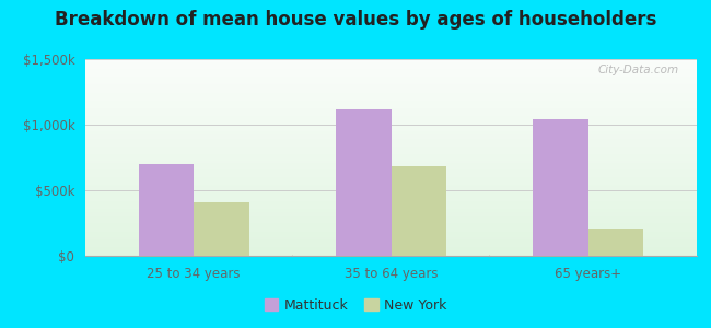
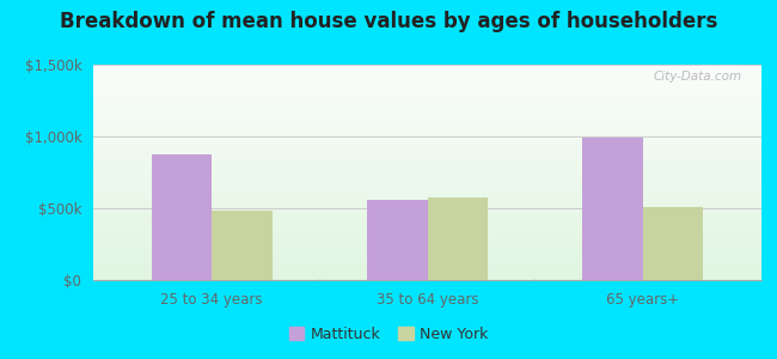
Mattituck/25 to 34 years: $700k -> $880k
New York/25 to 34 years: $410k -> $480k
Mattituck/35 to 64 years: $1,120k -> $560k
New York/35 to 64 years: $680k -> $580k
Mattituck/65 years+: $1,040k -> $990k
New York/65 years+: $210k -> $510k
